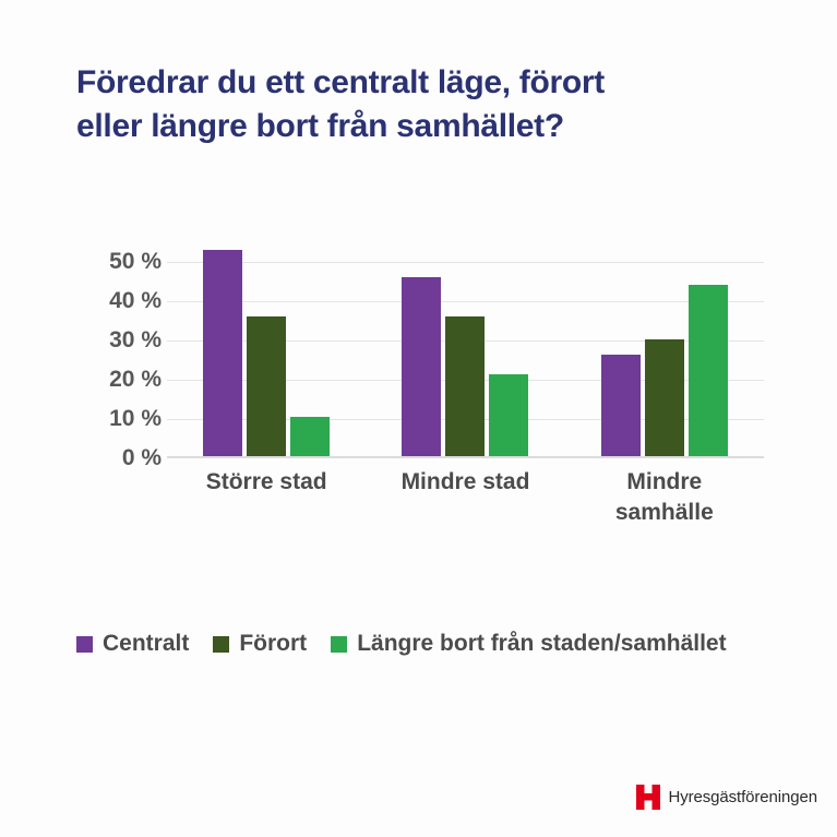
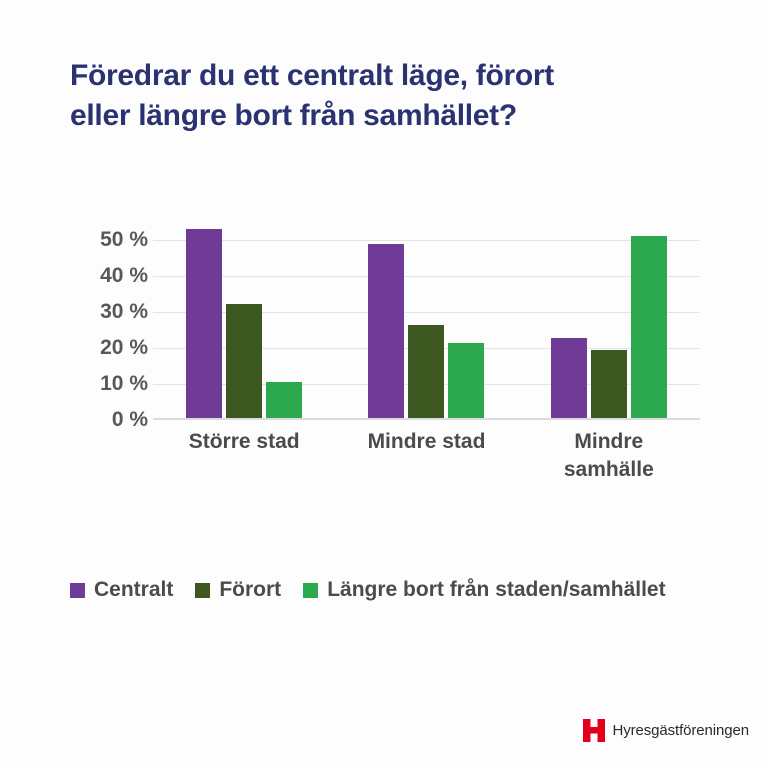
Förort/Större stad: 36% -> 32%
Centralt/Mindre stad: 46% -> 49%
Förort/Mindre stad: 36% -> 26%
Centralt/Mindre samhälle: 26% -> 22%
Förort/Mindre samhälle: 30% -> 19%
Längre bort från staden/samhället/Mindre samhälle: 44% -> 51%
